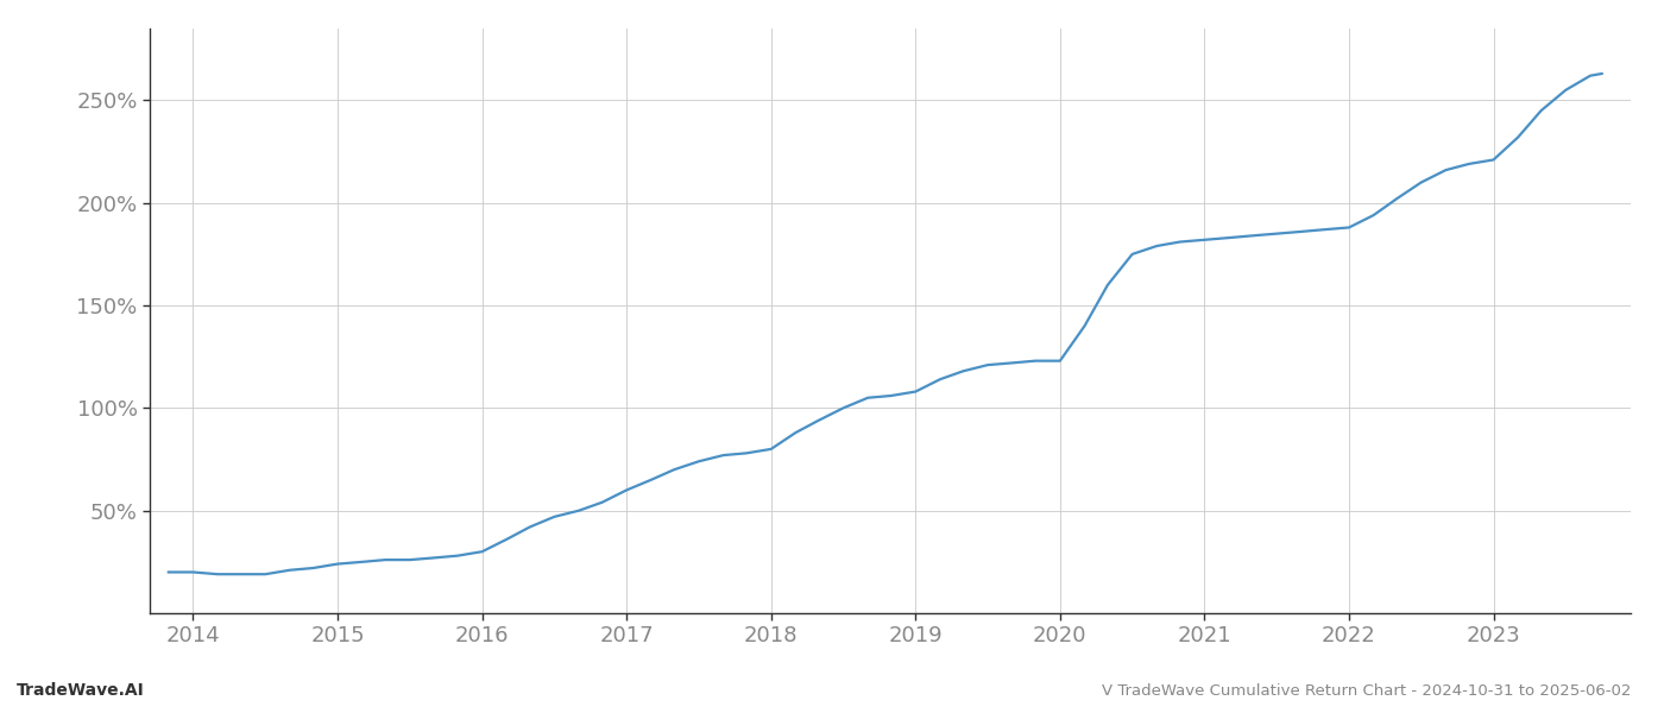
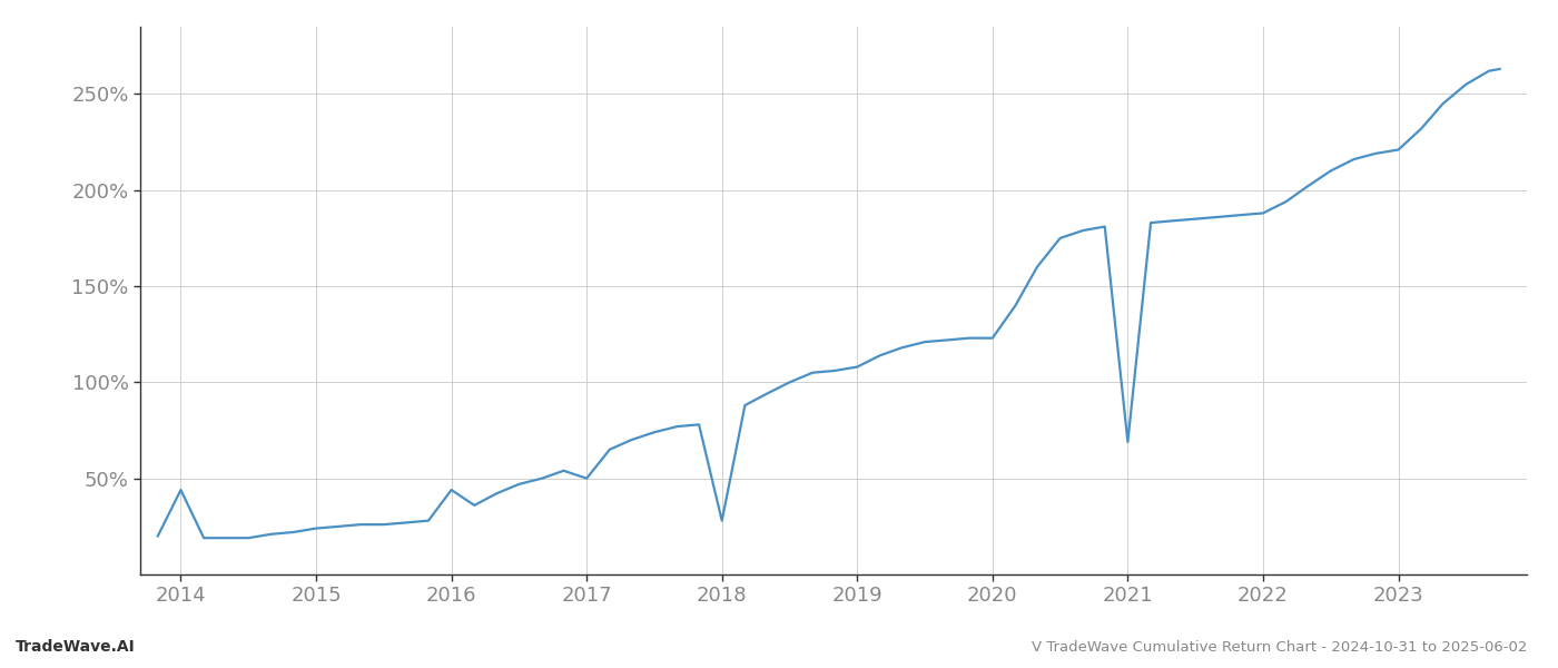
2014: 20% -> 44%
2016: 30% -> 44%
2017: 60% -> 50%
2018: 80% -> 28%
2021: 182% -> 69%
